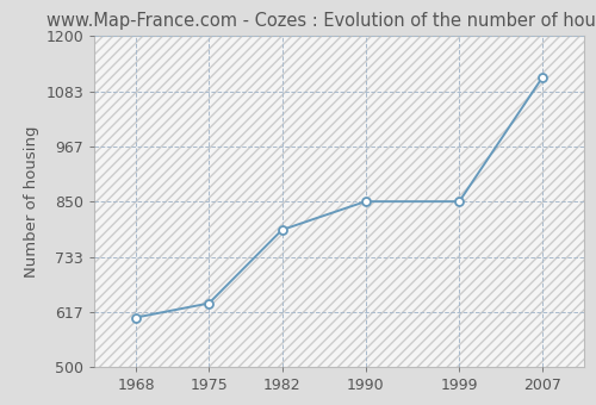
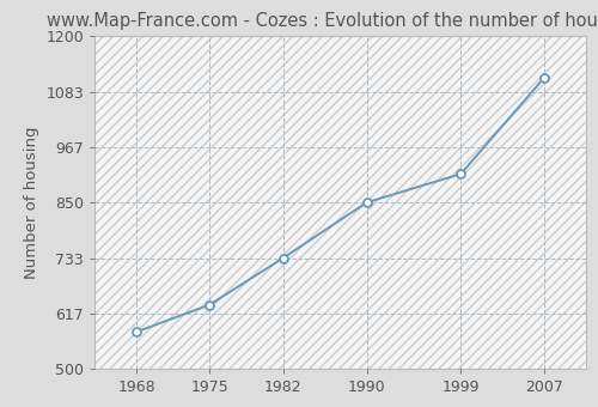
1968: 605 -> 578
1982: 790 -> 733
1999: 850 -> 910
